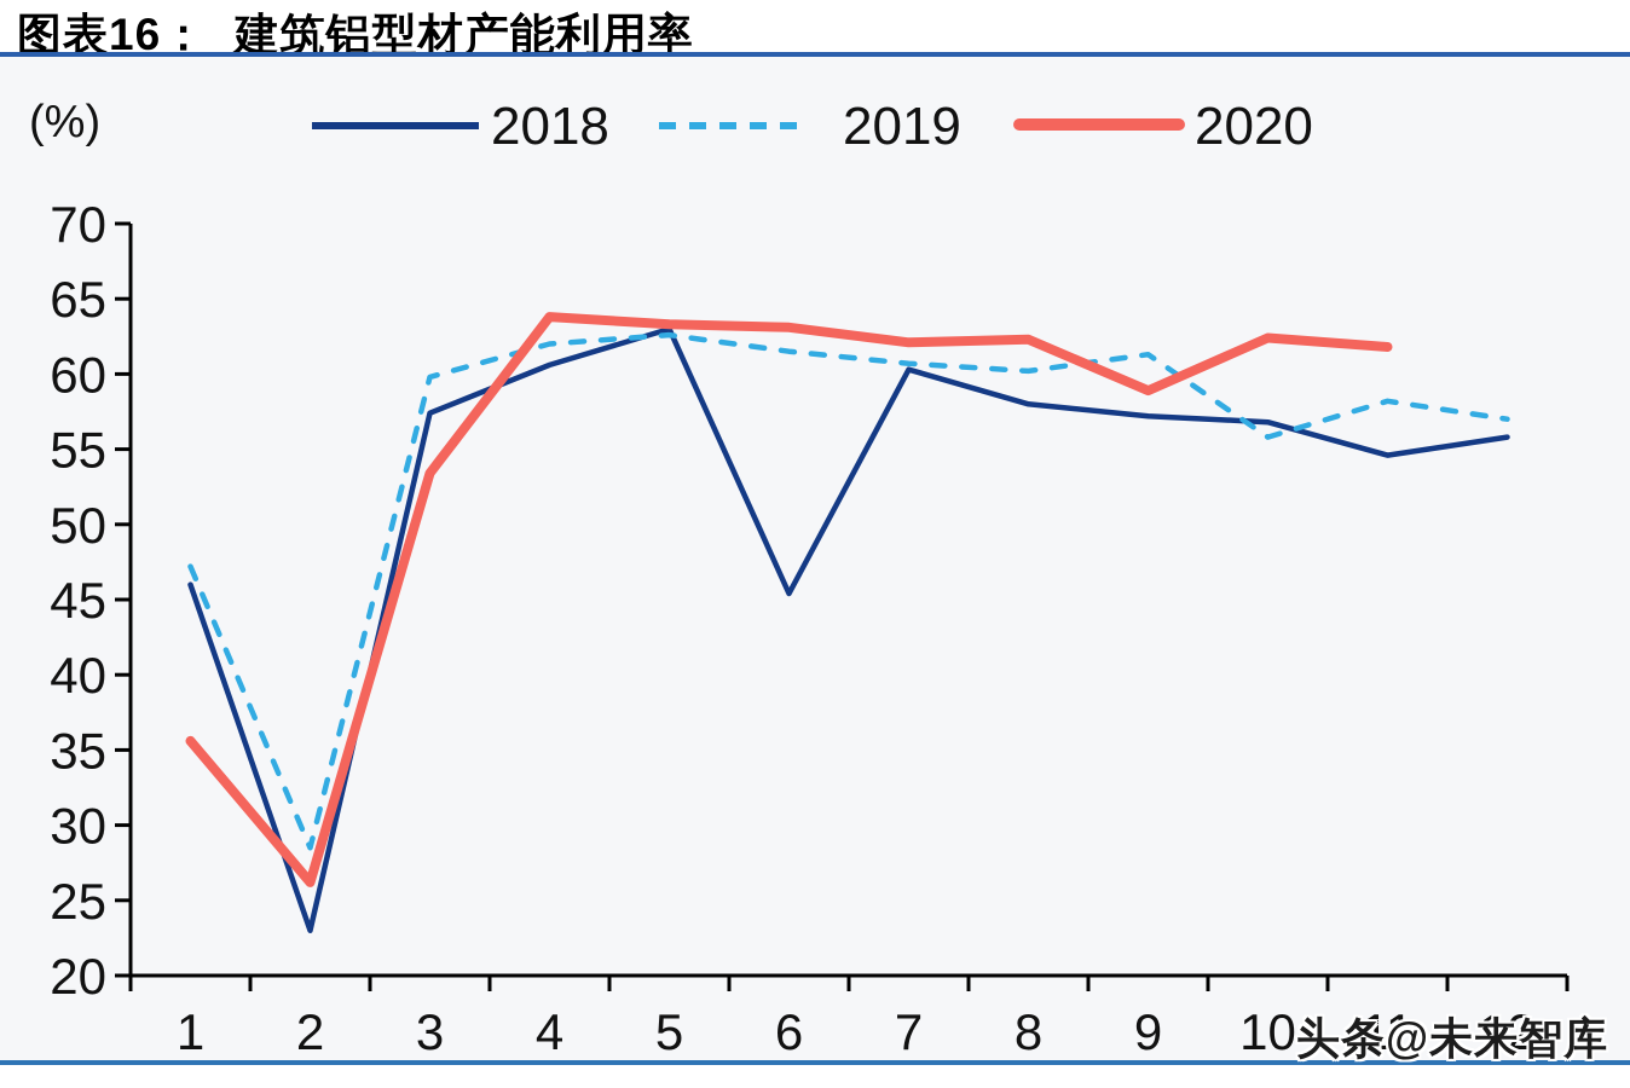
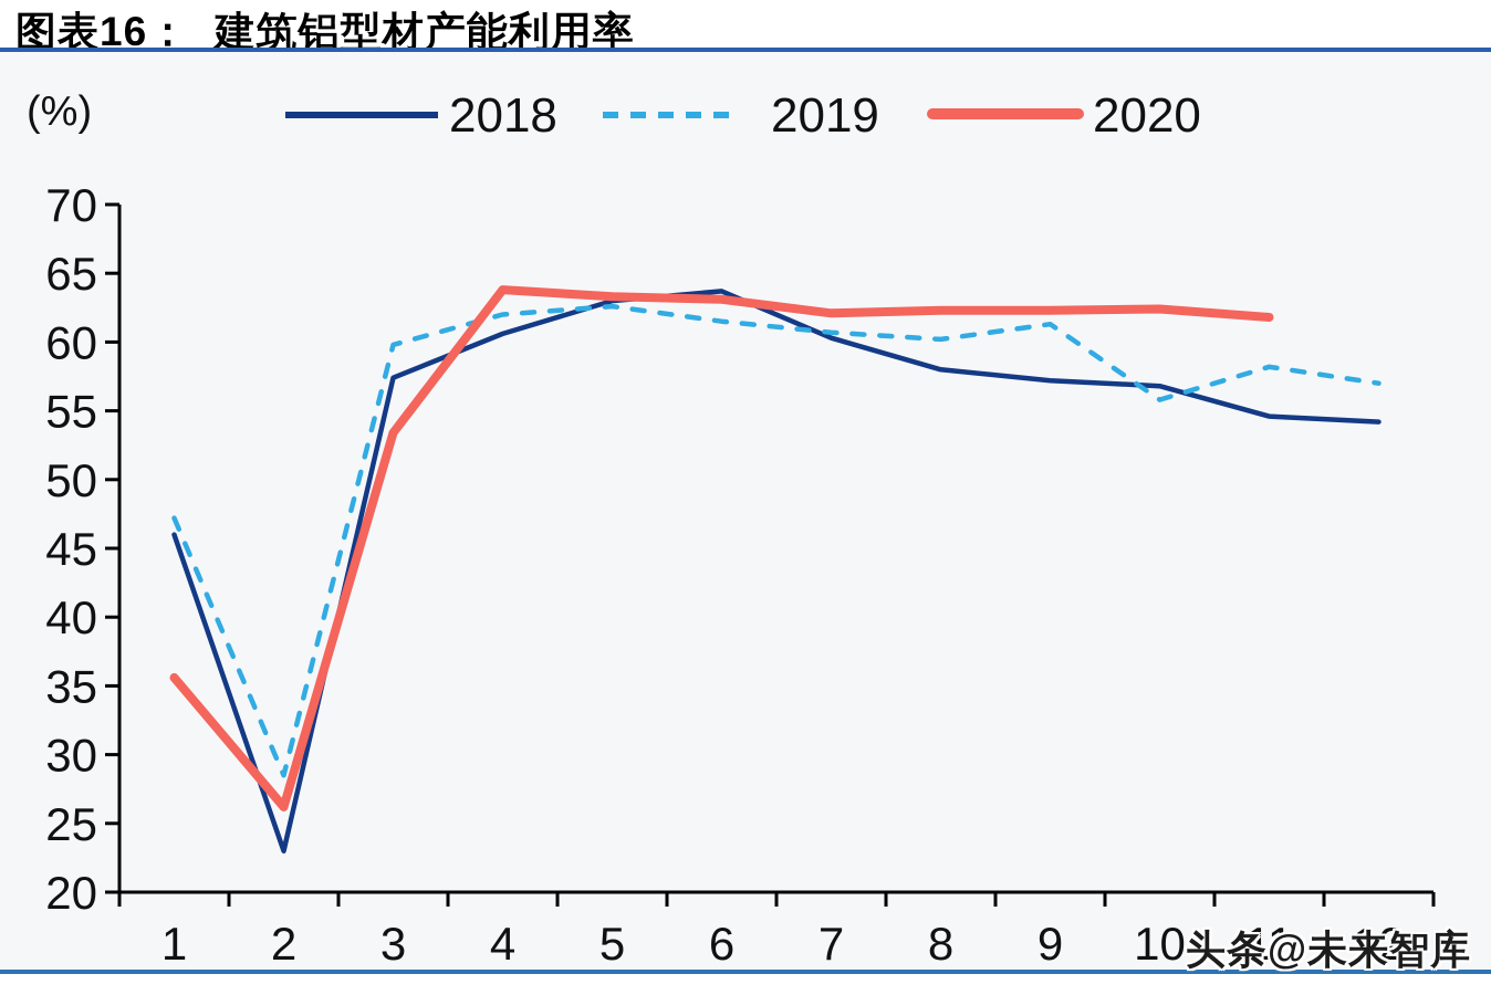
2018/6: 45.4 -> 63.7
2020/9: 58.9 -> 62.3
2018/12: 55.8 -> 54.2
